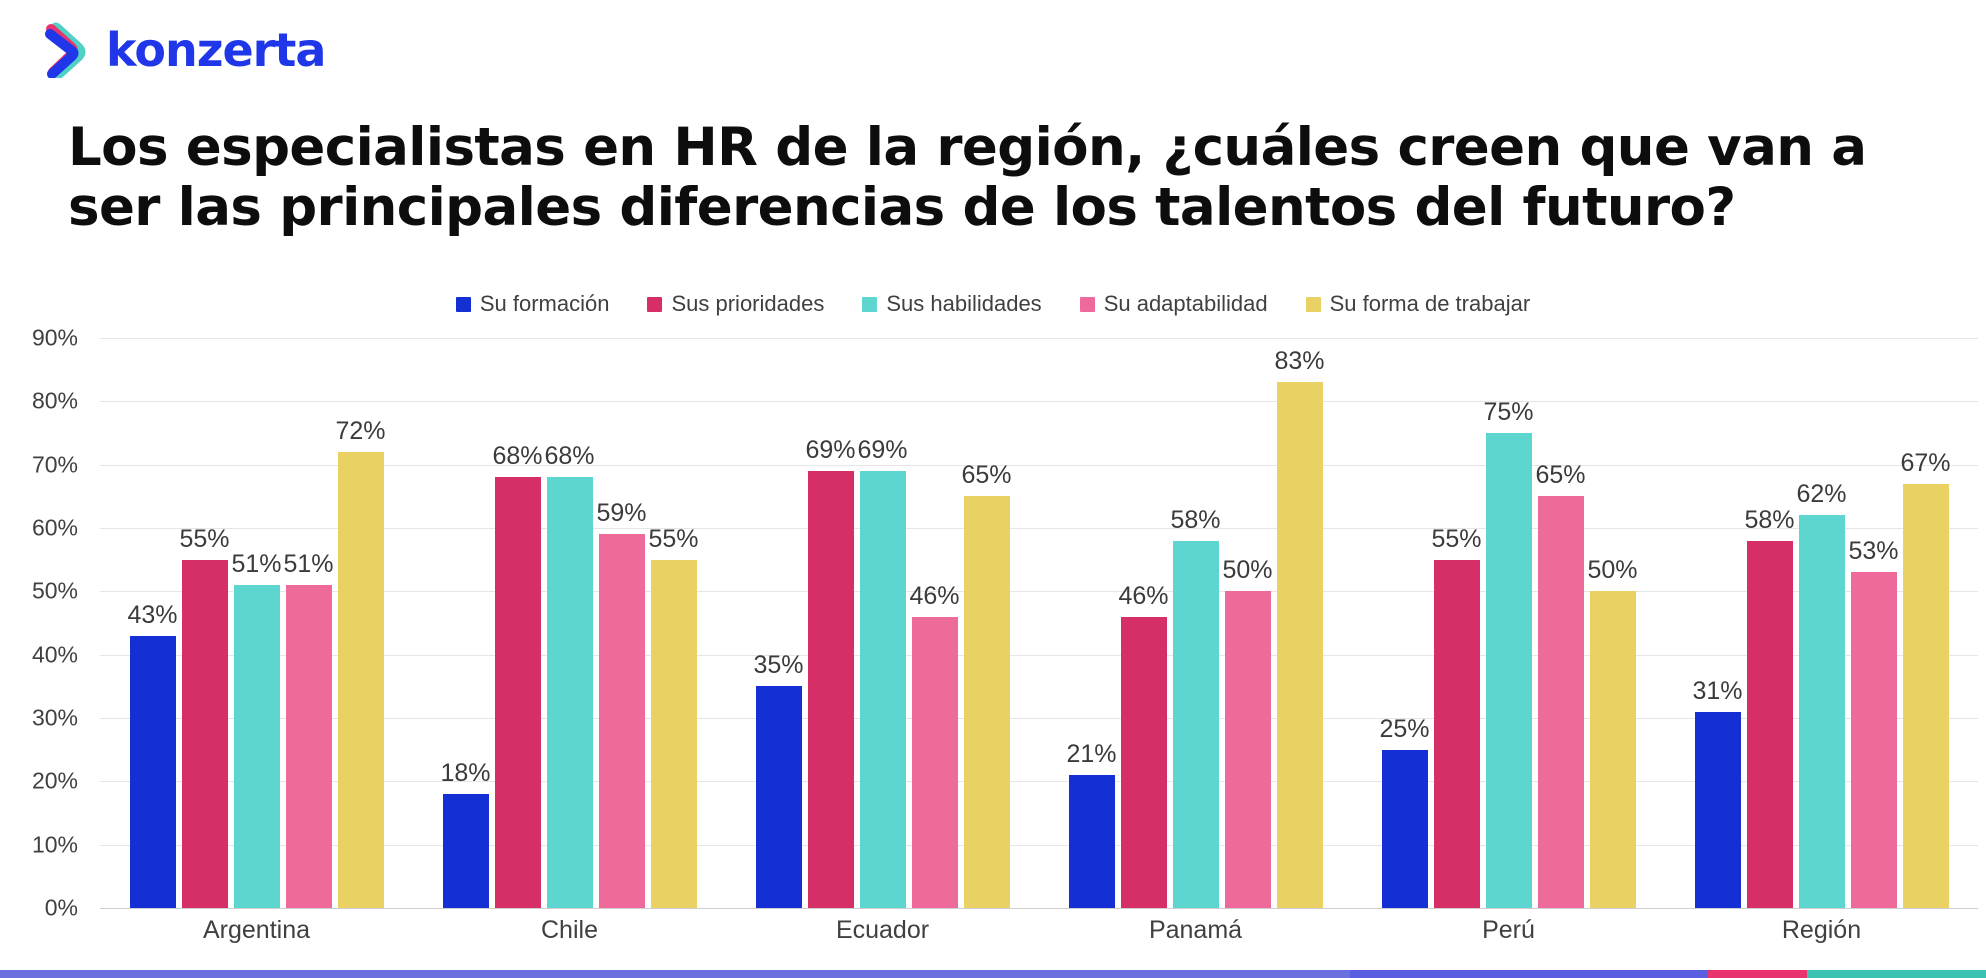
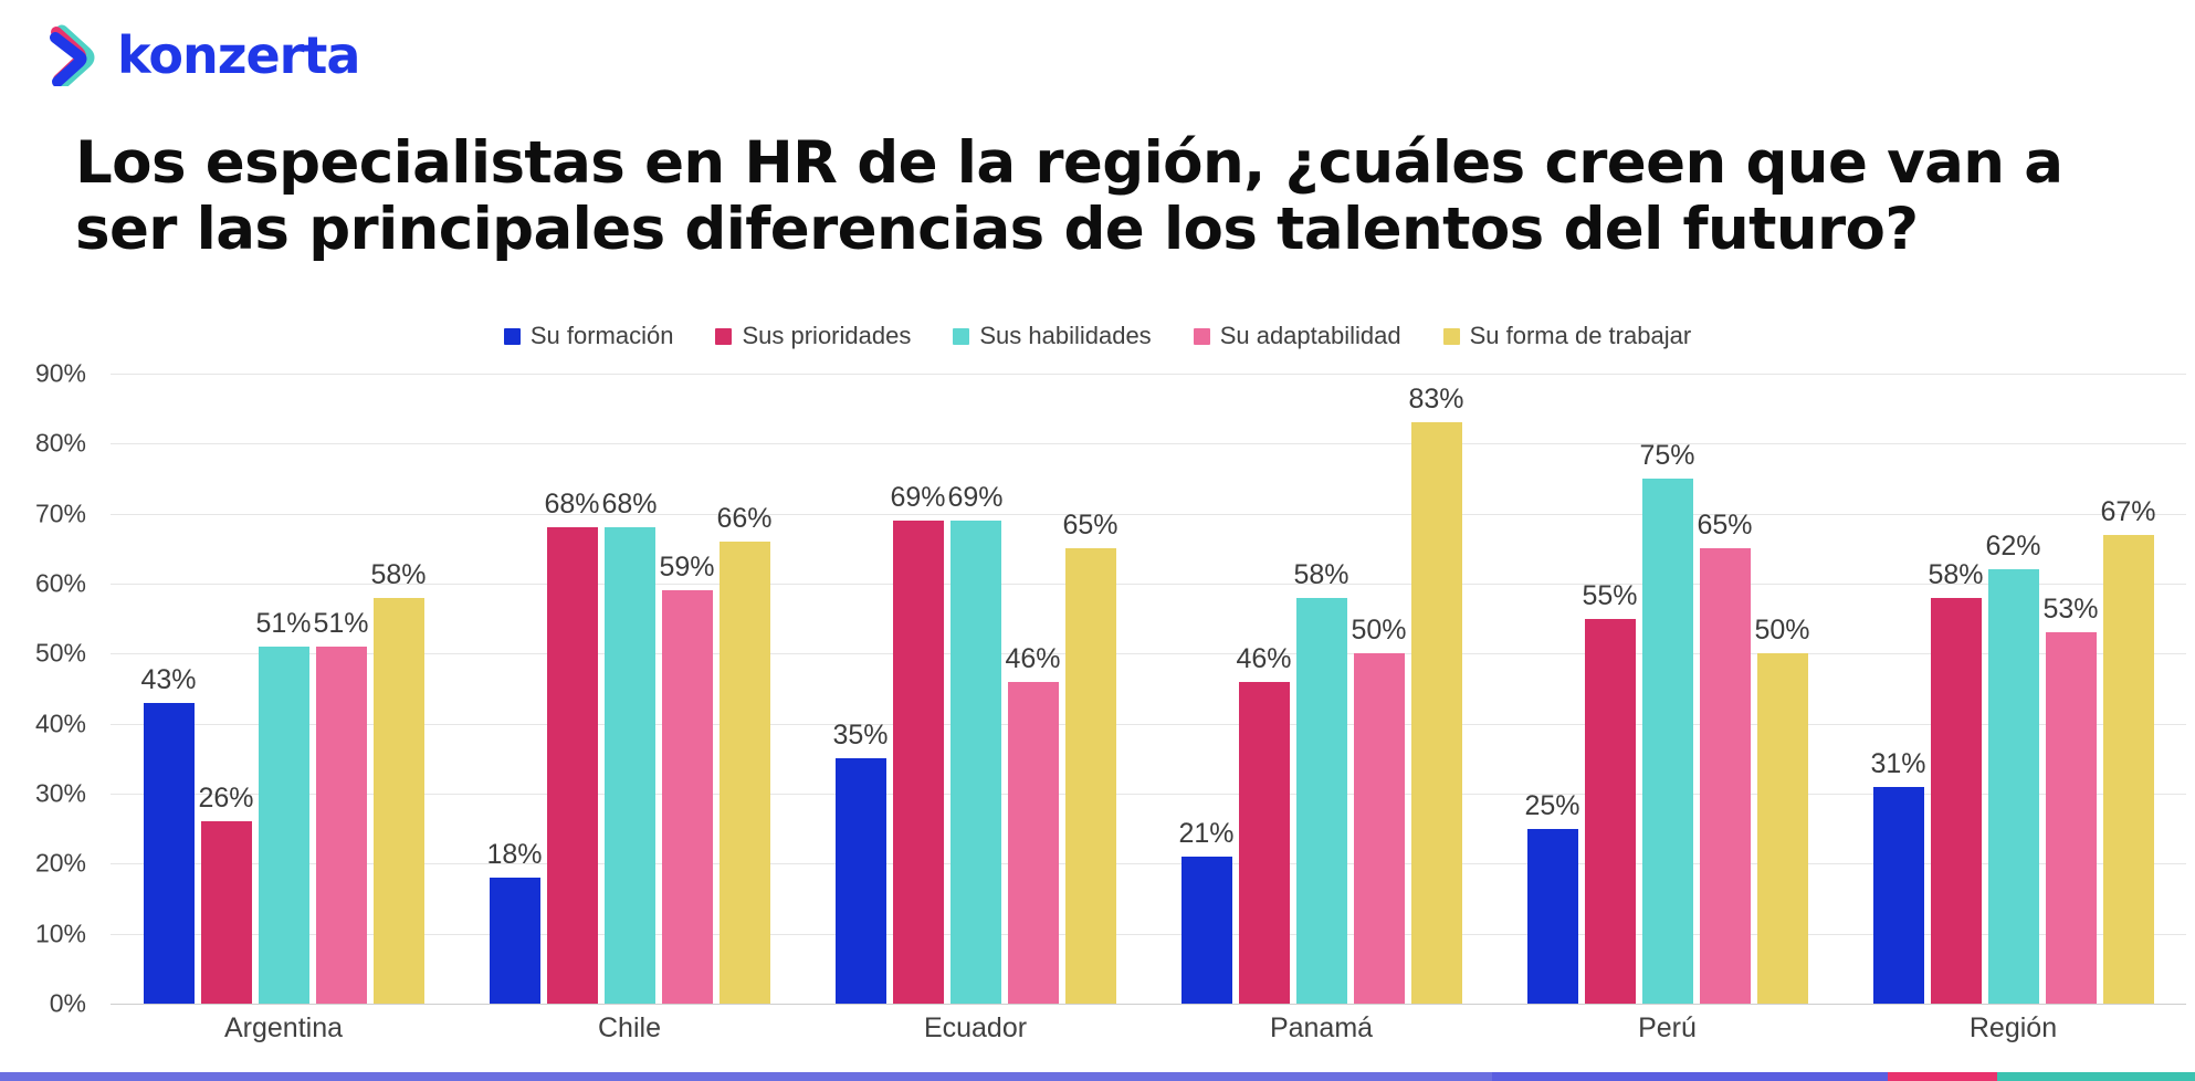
Sus prioridades/Argentina: 55% -> 26%
Su forma de trabajar/Argentina: 72% -> 58%
Su forma de trabajar/Chile: 55% -> 66%
